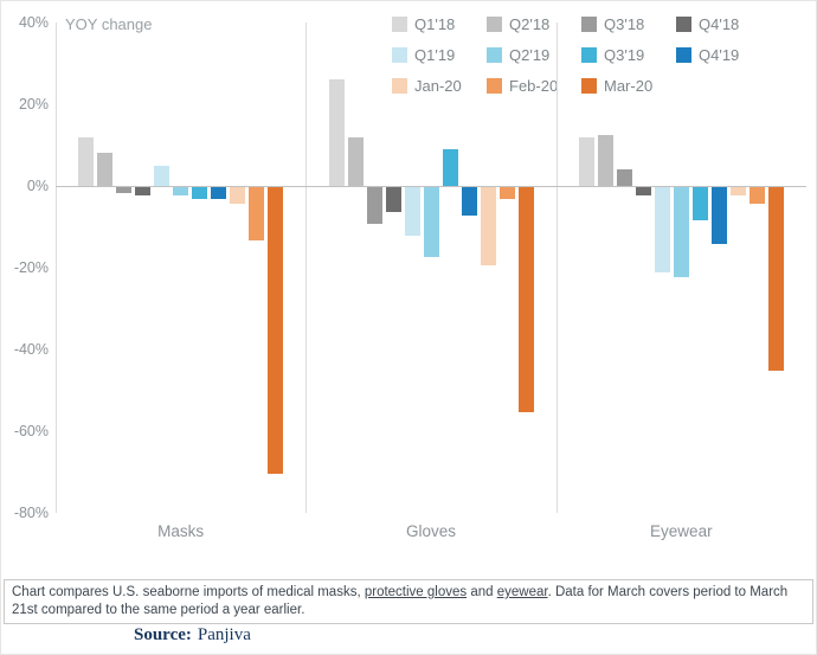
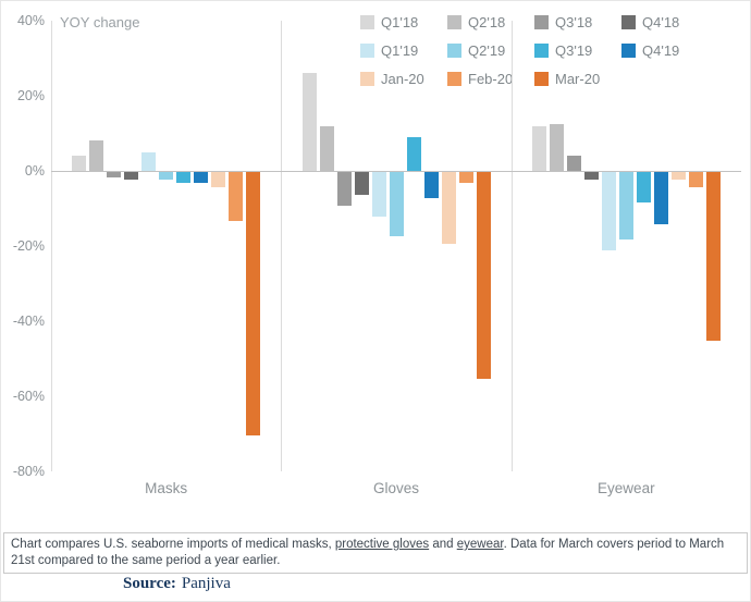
Q1'18/Masks: 12% -> 4%
Q2'19/Eyewear: -22% -> -18%
